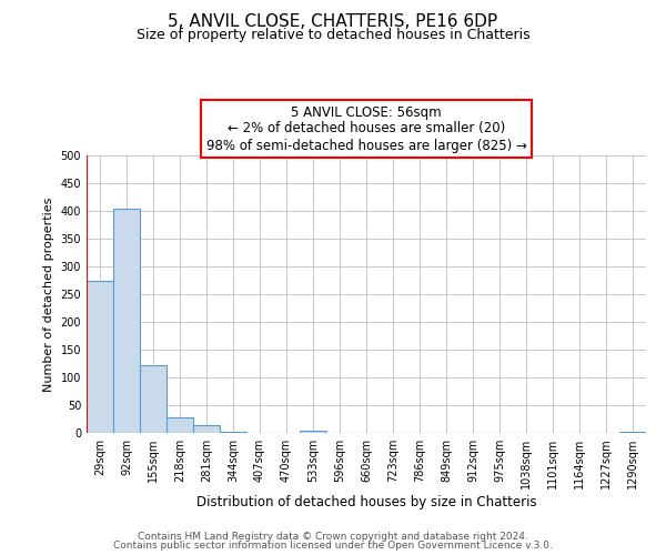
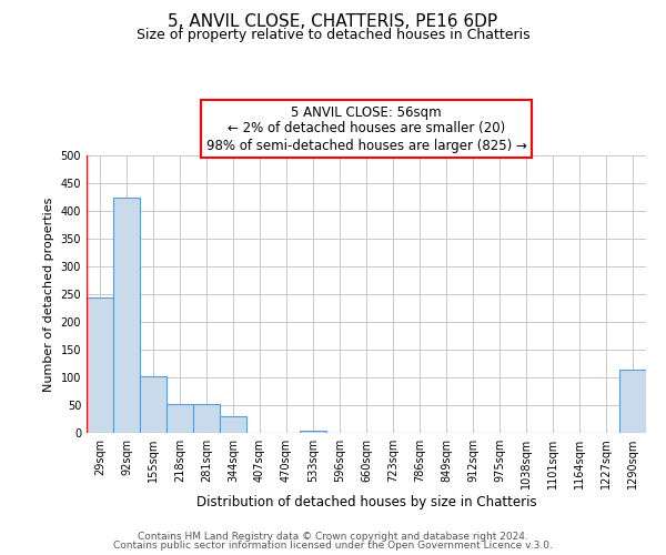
29sqm: 275 -> 244
92sqm: 405 -> 424
155sqm: 122 -> 102
218sqm: 29 -> 52
281sqm: 15 -> 52
344sqm: 3 -> 30
1290sqm: 3 -> 114
